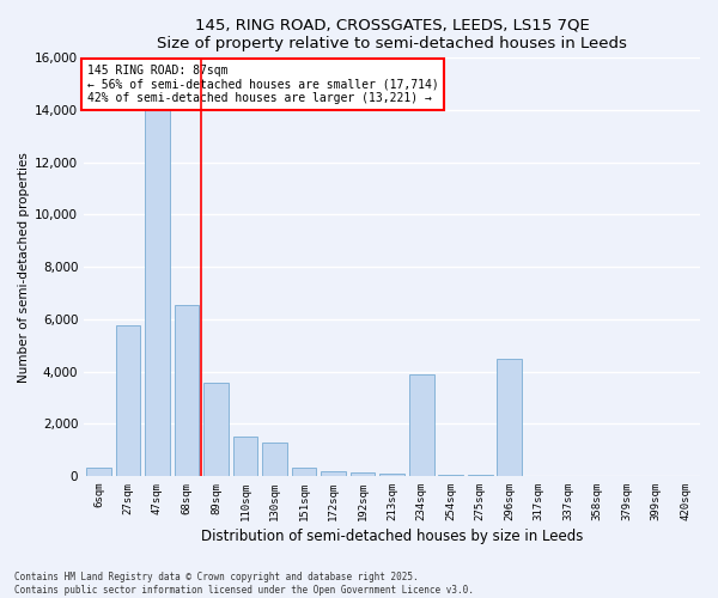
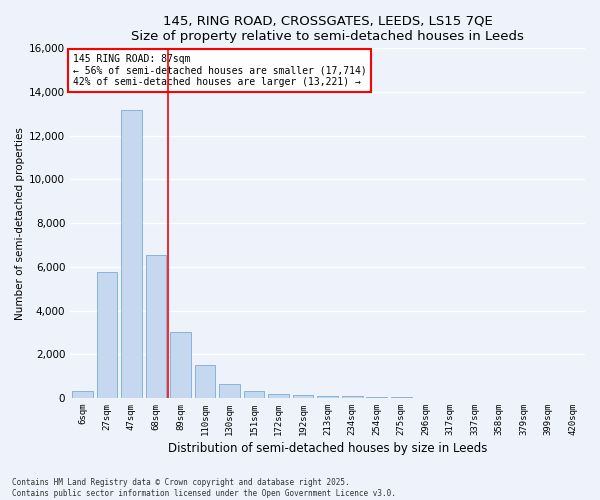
47sqm: 14,100 -> 13,200
89sqm: 3,550 -> 3,000
130sqm: 1,300 -> 620
234sqm: 3,900 -> 80
296sqm: 4,500 -> 20
